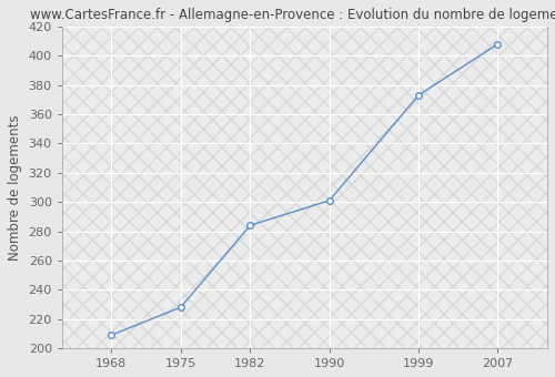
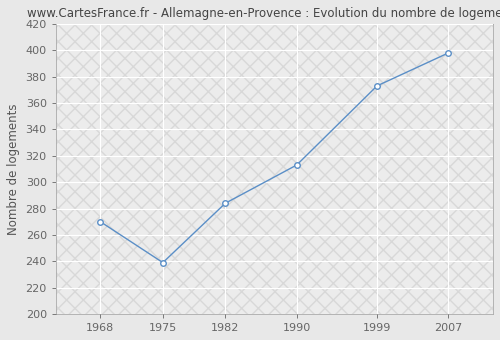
1968: 209 -> 270
1975: 228 -> 239
1990: 301 -> 313
2007: 408 -> 398
